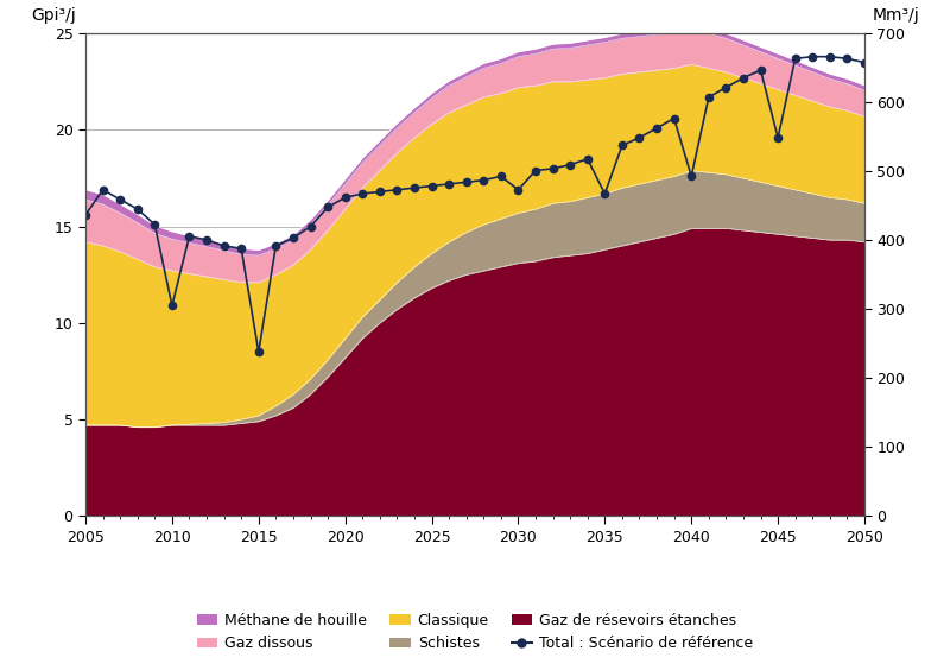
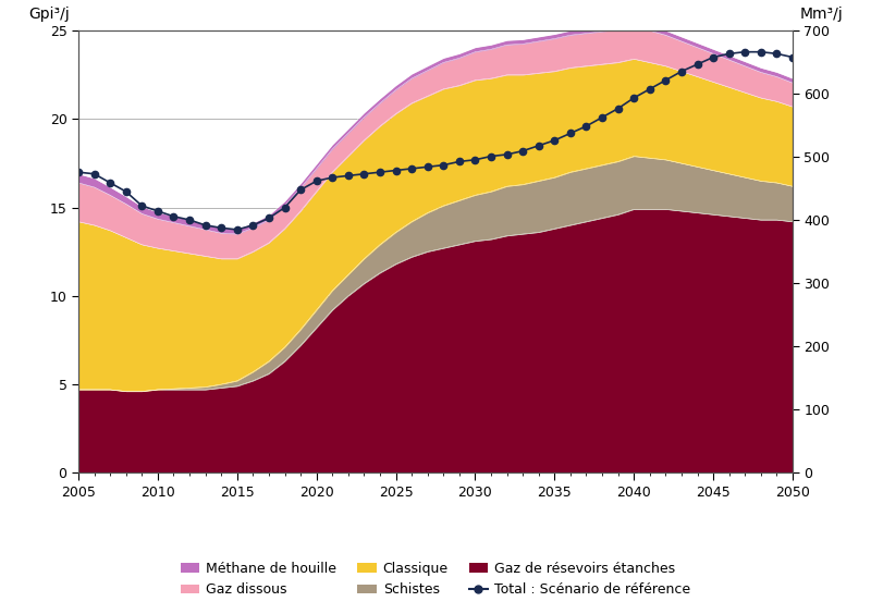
Total : Scénario de référence/2005: 15.6 -> 17.0
Total : Scénario de référence/2010: 10.9 -> 14.8
Total : Scénario de référence/2015: 8.5 -> 13.8
Total : Scénario de référence/2030: 16.9 -> 17.7
Total : Scénario de référence/2035: 16.7 -> 18.8
Total : Scénario de référence/2040: 17.6 -> 21.2
Total : Scénario de référence/2045: 19.6 -> 23.5
